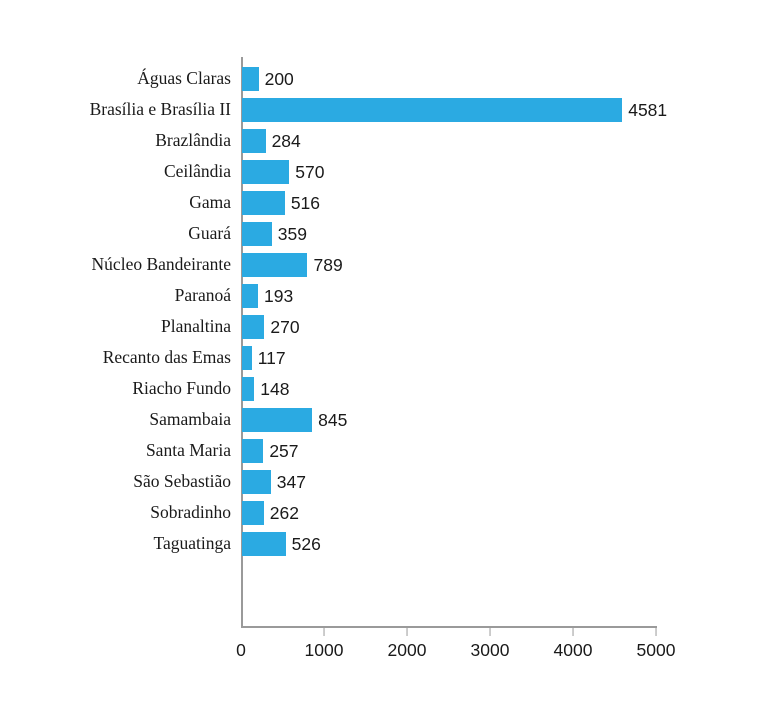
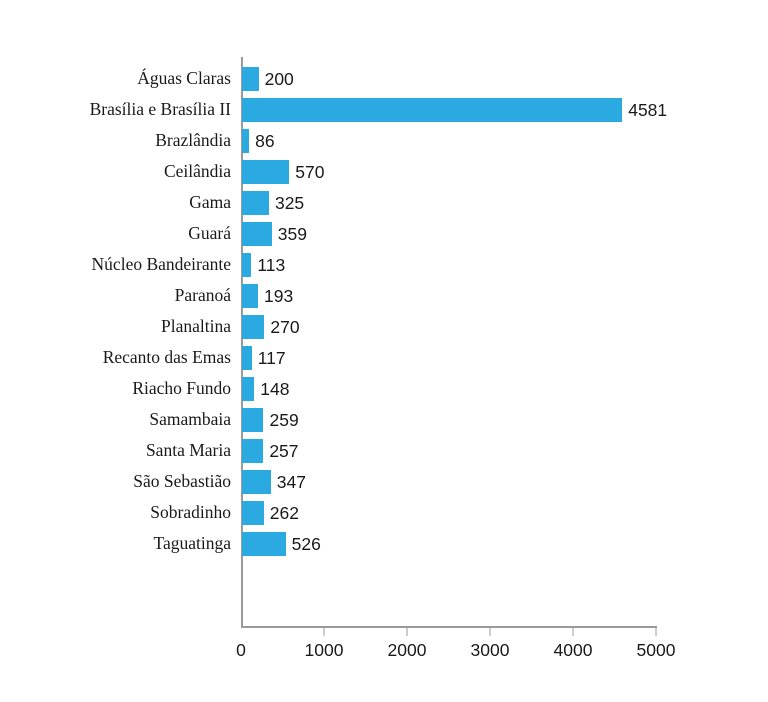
Brazlândia: 284 -> 86
Gama: 516 -> 325
Núcleo Bandeirante: 789 -> 113
Samambaia: 845 -> 259
